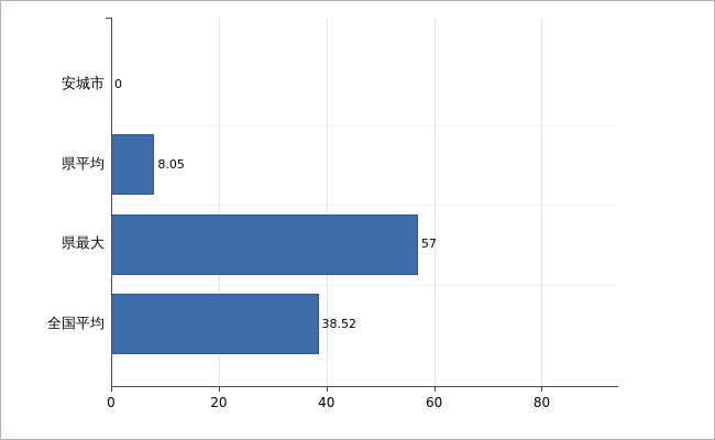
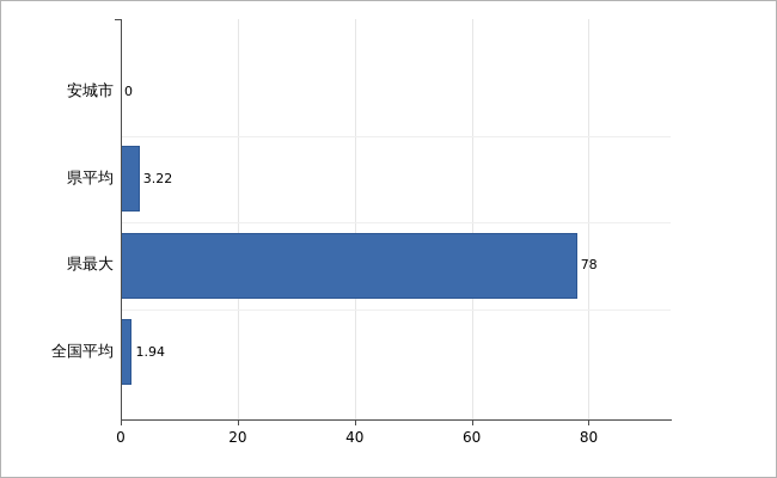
県平均: 8.05 -> 3.22
県最大: 57 -> 78
全国平均: 38.52 -> 1.94
